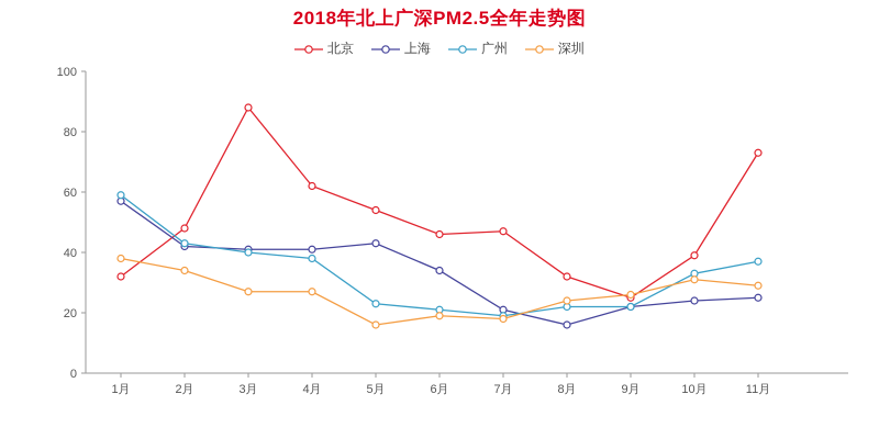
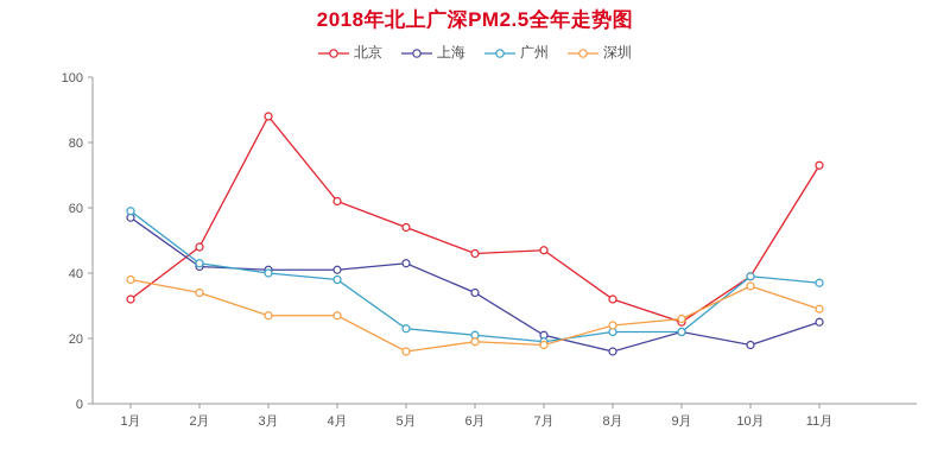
上海/10月: 24 -> 18
广州/10月: 33 -> 39
深圳/10月: 31 -> 36
